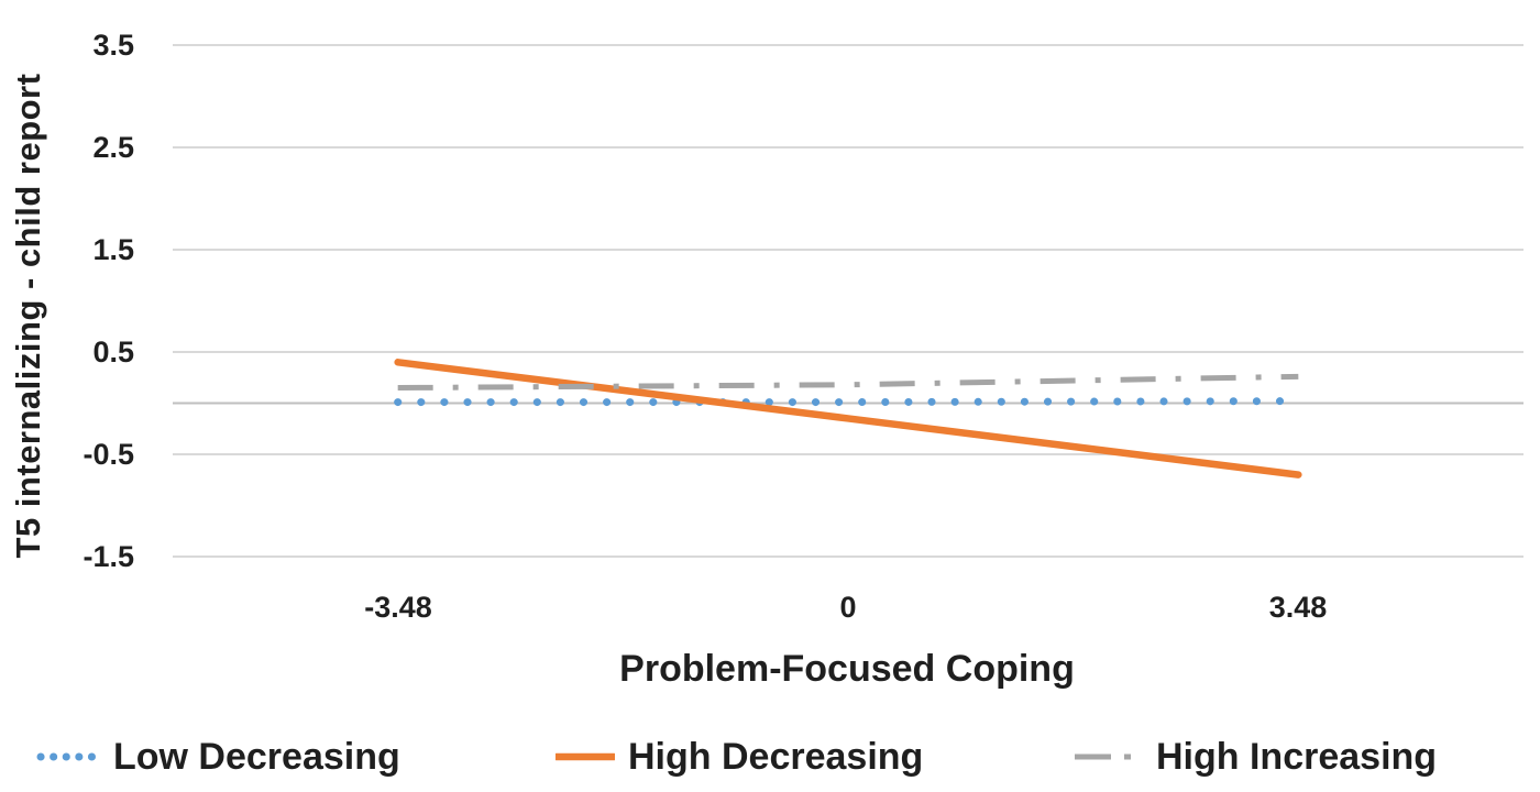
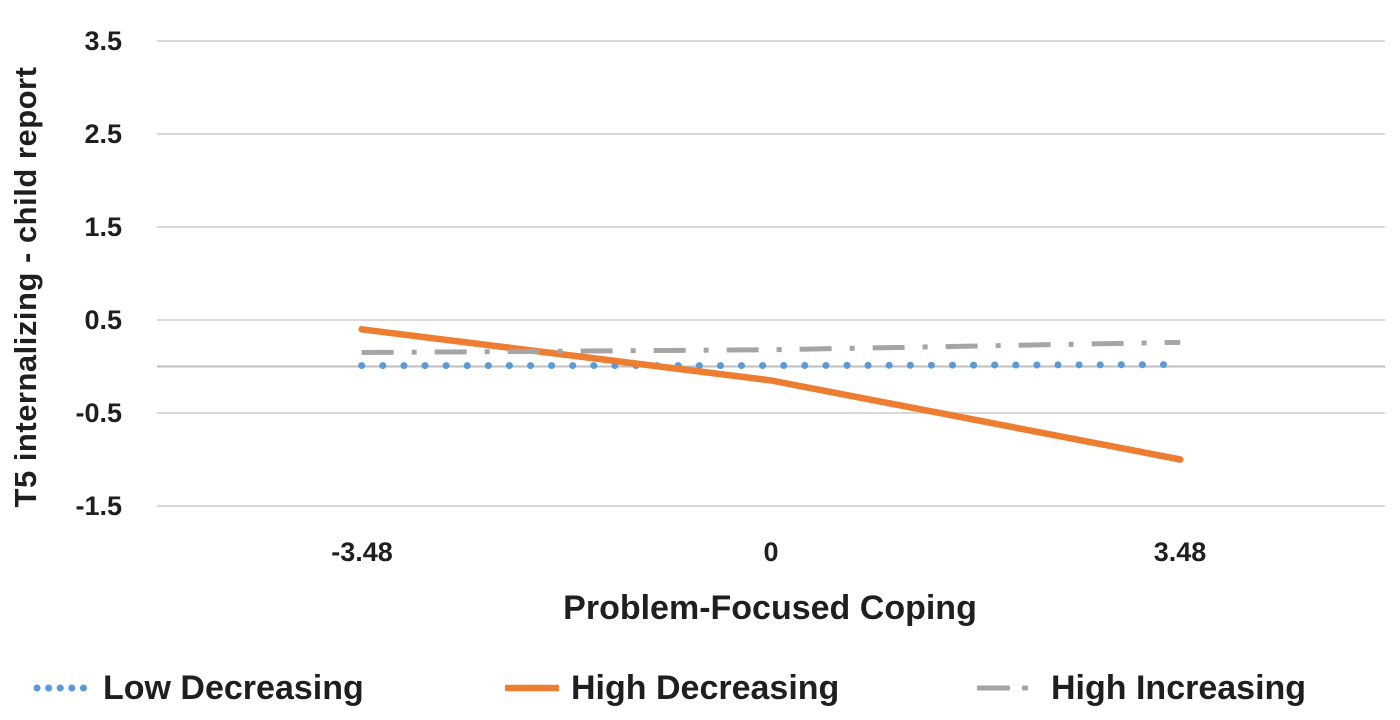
High Decreasing/3.48: -0.7 -> -1.0
